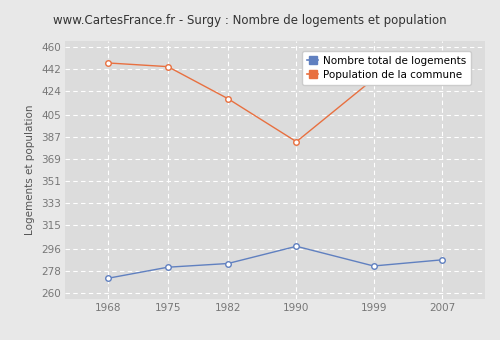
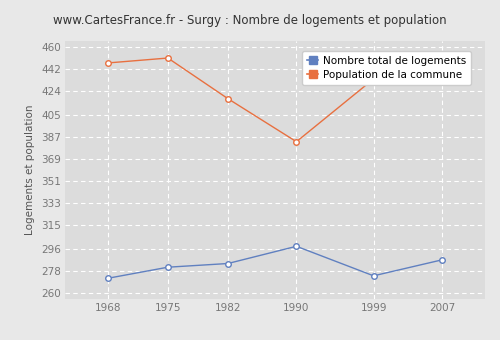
Population de la commune/1975: 444 -> 451
Nombre total de logements/1999: 282 -> 274
